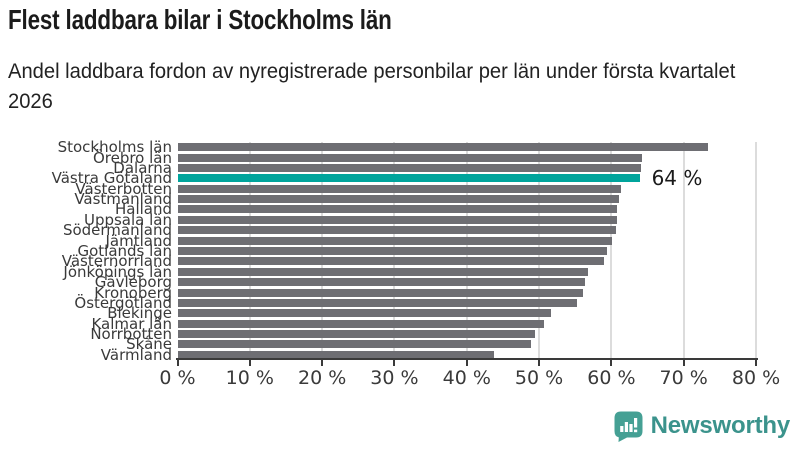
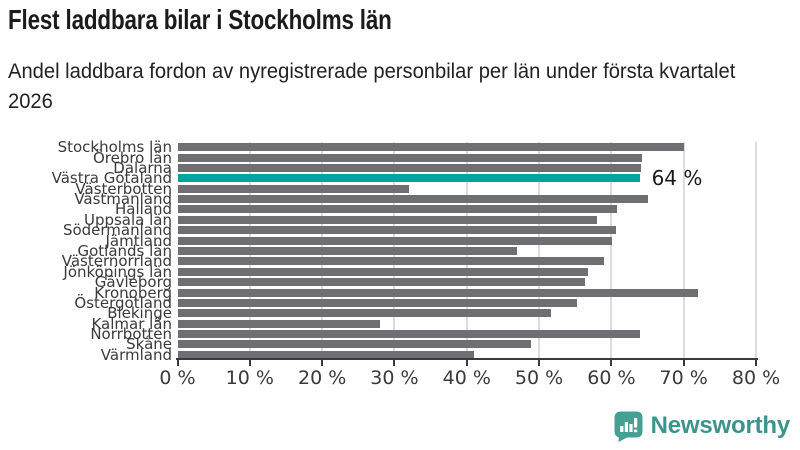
Stockholms län: 73% -> 70%
Västerbotten: 61% -> 32%
Västmanland: 61% -> 65%
Uppsala län: 61% -> 58%
Gotlands län: 59% -> 47%
Kronoberg: 56% -> 72%
Kalmar län: 51% -> 28%
Norrbotten: 49% -> 64%
Värmland: 44% -> 41%
